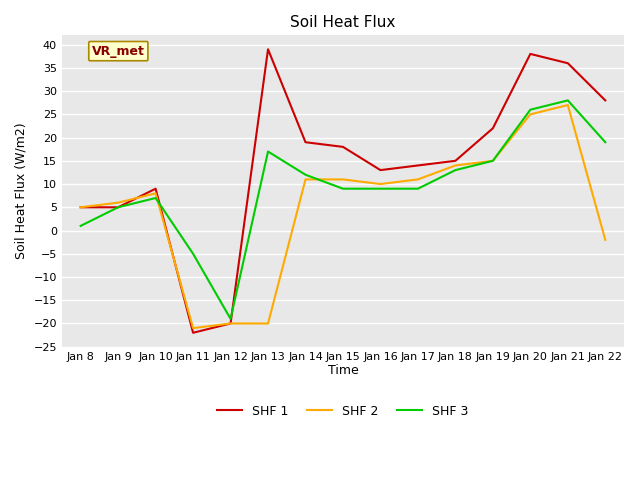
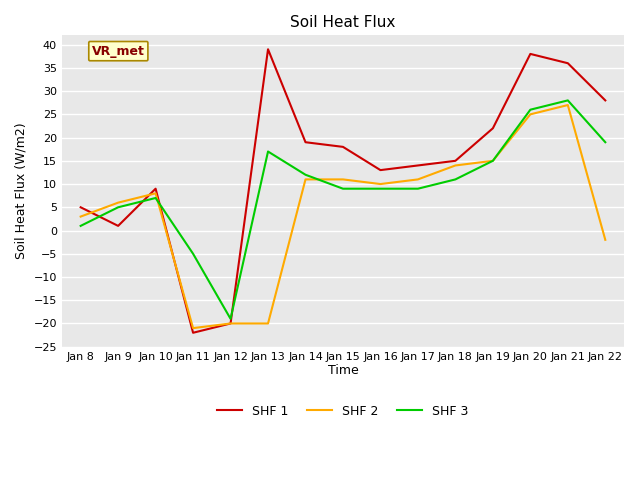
SHF 2/Jan 8: 5 -> 3
SHF 1/Jan 9: 5 -> 1
SHF 3/Jan 18: 13 -> 11
